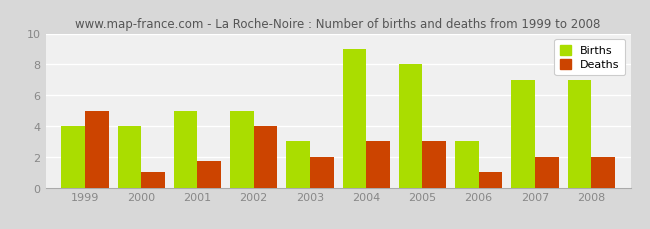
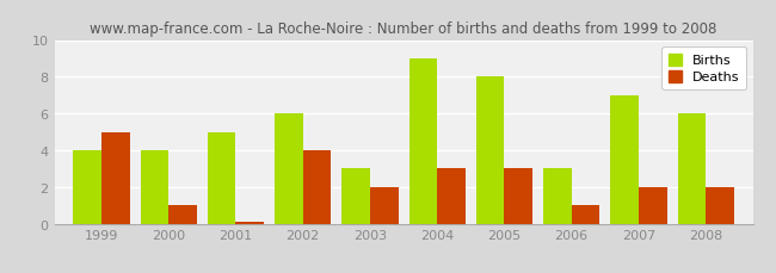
Deaths/2001: 1.7 -> 0.1
Births/2002: 5 -> 6
Births/2008: 7 -> 6
